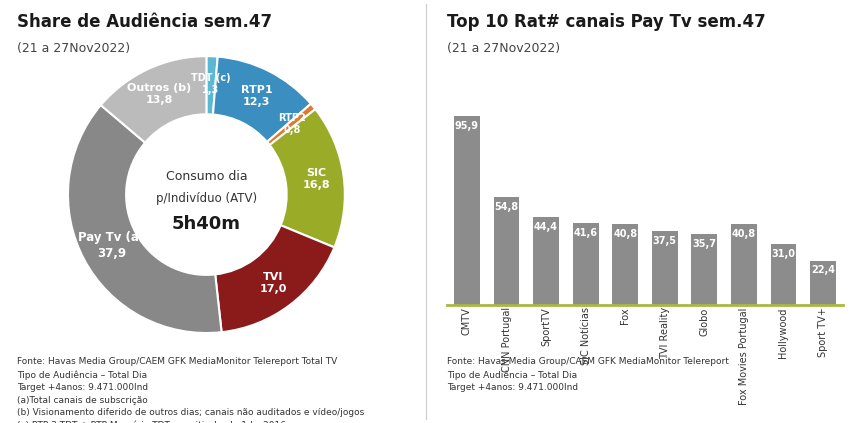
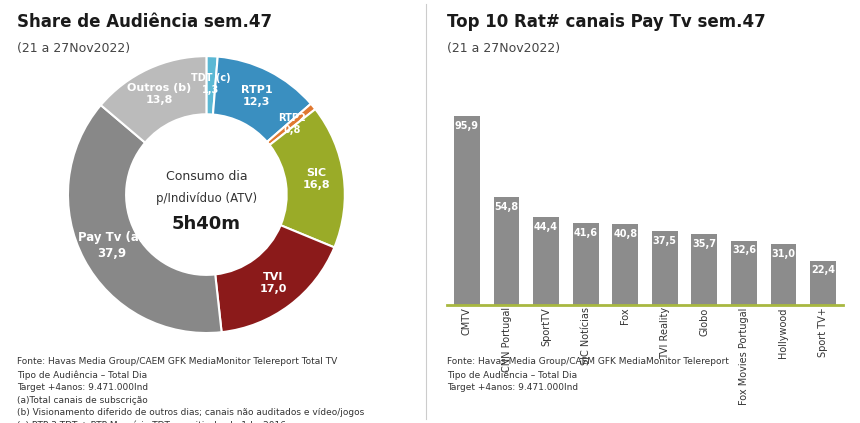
Fox Movies Portugal: 40,8 -> 32,6
